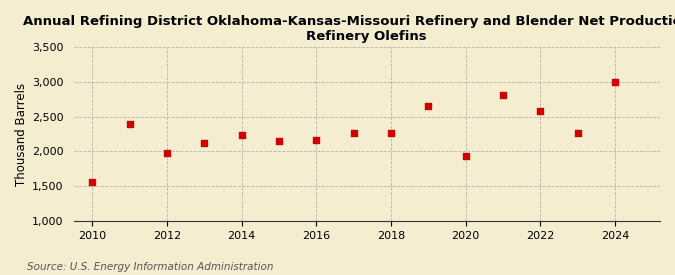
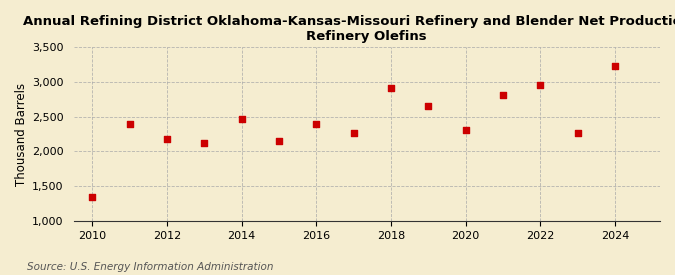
2010: 1,560 -> 1,350
2012: 1,980 -> 2,180
2014: 2,240 -> 2,460
2016: 2,160 -> 2,390
2018: 2,260 -> 2,910
2020: 1,940 -> 2,310
2022: 2,580 -> 2,960
2024: 3,000 -> 3,230
